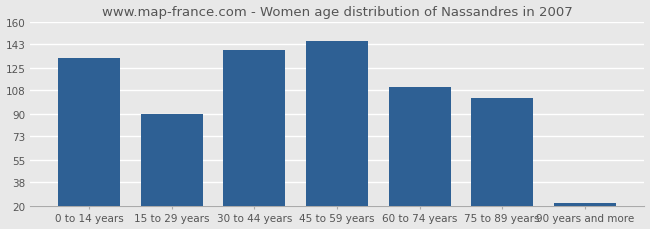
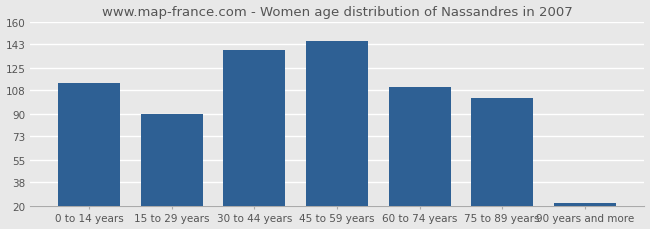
0 to 14 years: 132 -> 113
